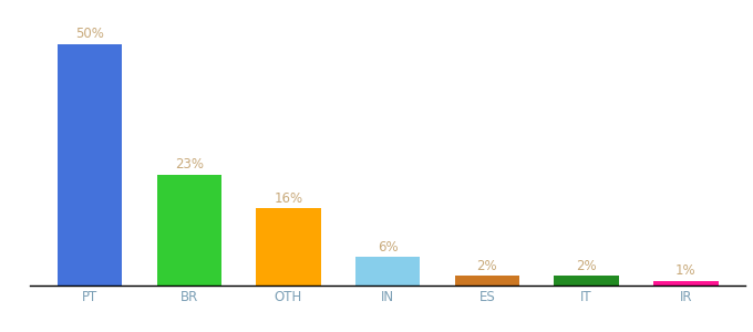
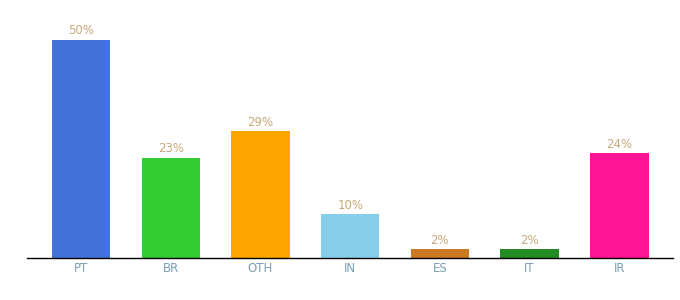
OTH: 16% -> 29%
IN: 6% -> 10%
IR: 1% -> 24%
